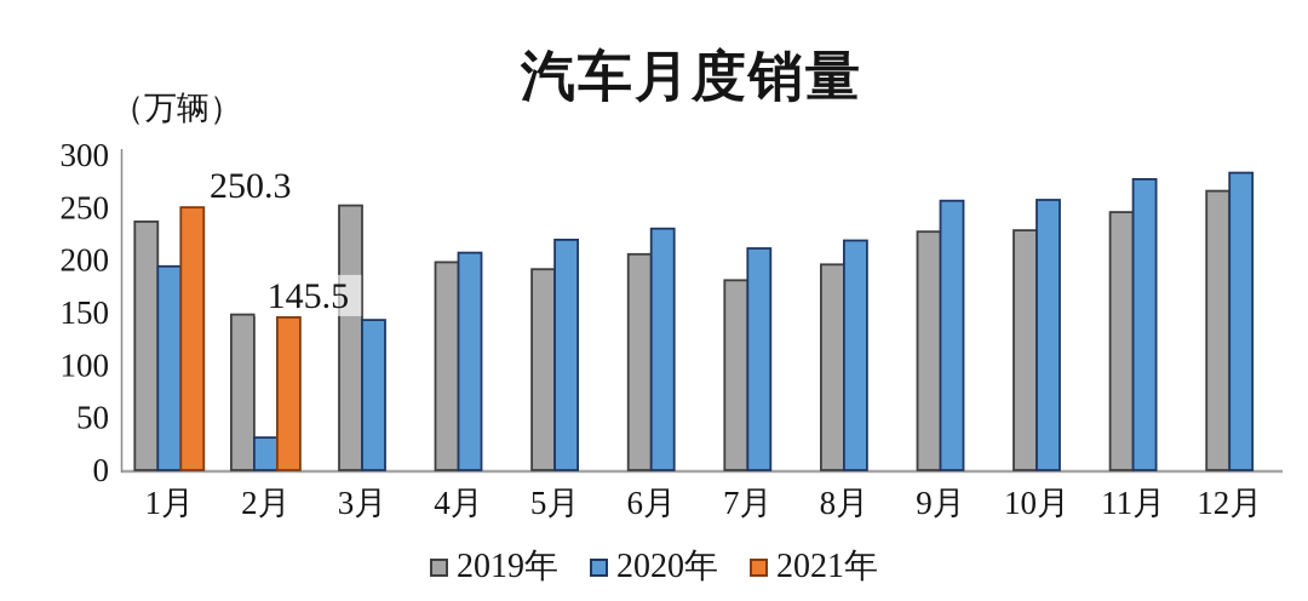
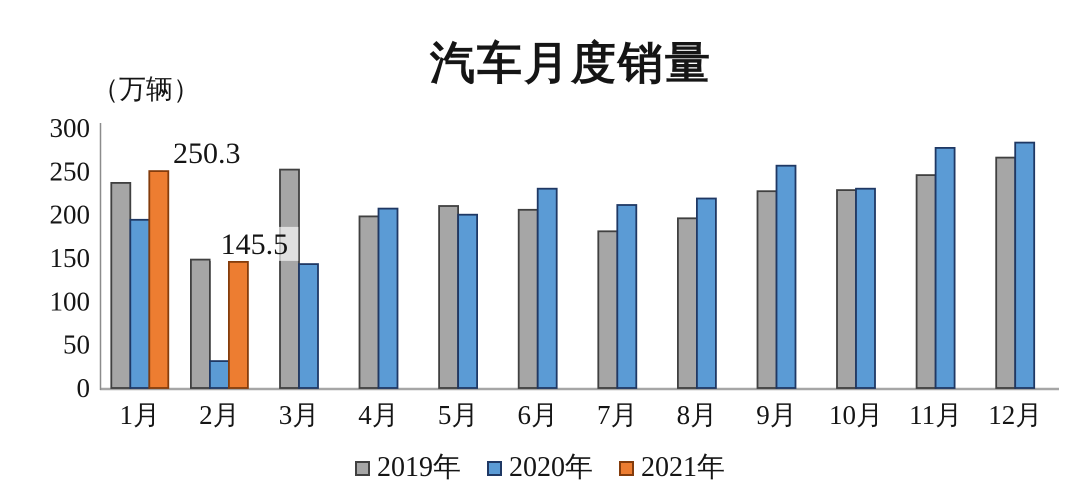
2019年/5月: 190 -> 210
2020年/5月: 220 -> 200
2020年/10月: 260 -> 230
